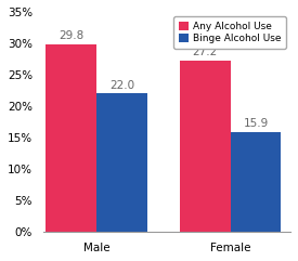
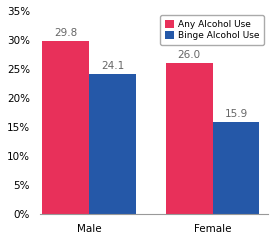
Binge Alcohol Use/Male: 22.0 -> 24.1
Any Alcohol Use/Female: 27.2 -> 26.0
